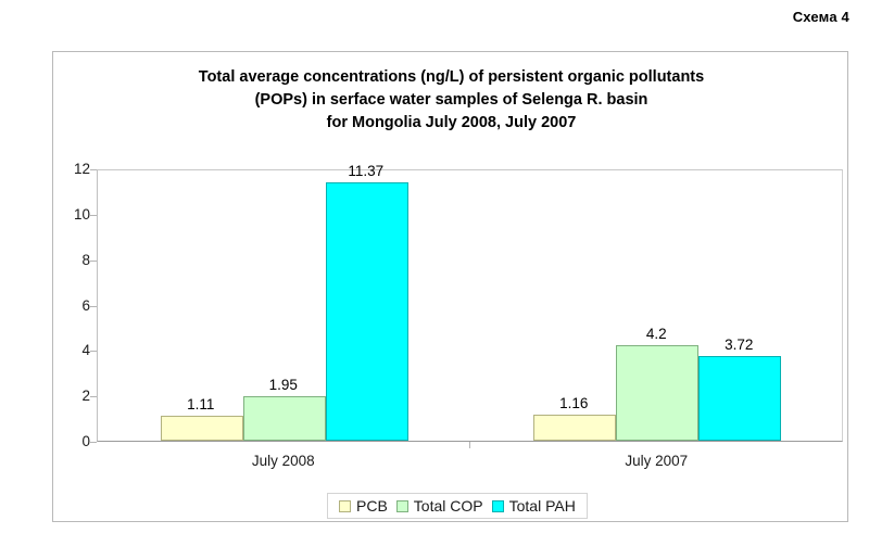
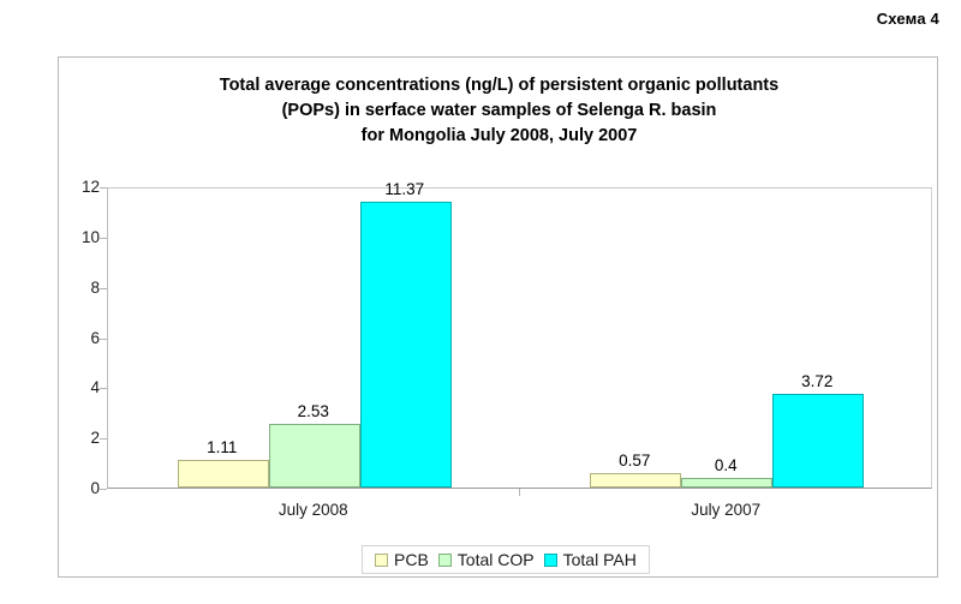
Total COP/July 2008: 1.95 -> 2.53
PCB/July 2007: 1.16 -> 0.57
Total COP/July 2007: 4.2 -> 0.4
